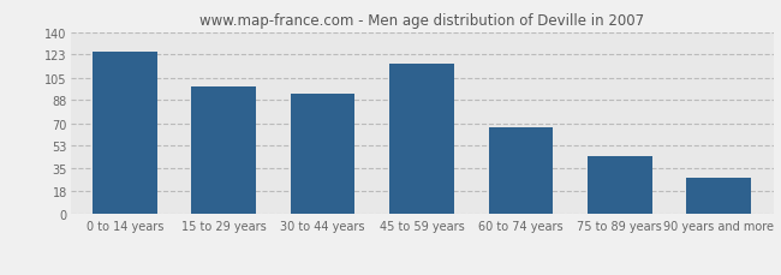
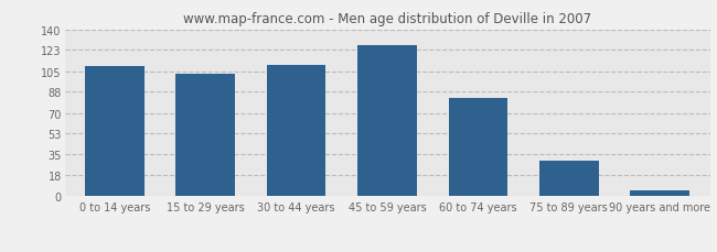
0 to 14 years: 125 -> 109
15 to 29 years: 98 -> 103
30 to 44 years: 93 -> 110
45 to 59 years: 116 -> 127
60 to 74 years: 67 -> 82
75 to 89 years: 45 -> 30
90 years and more: 28 -> 5
